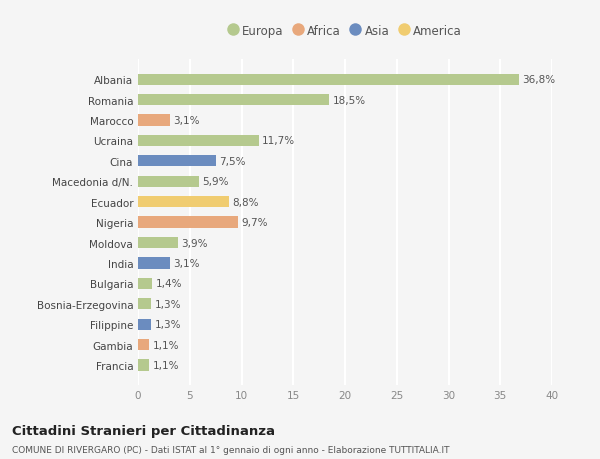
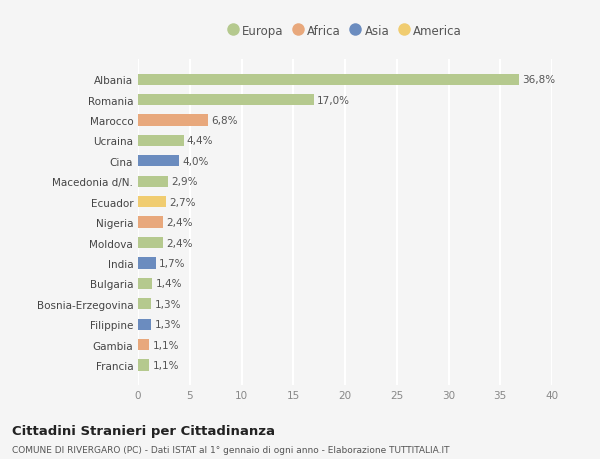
Romania: 18,5% -> 17,0%
Marocco: 3,1% -> 6,8%
Ucraina: 11,7% -> 4,4%
Cina: 7,5% -> 4,0%
Macedonia d/N.: 5,9% -> 2,9%
Ecuador: 8,8% -> 2,7%
Nigeria: 9,7% -> 2,4%
Moldova: 3,9% -> 2,4%
India: 3,1% -> 1,7%
